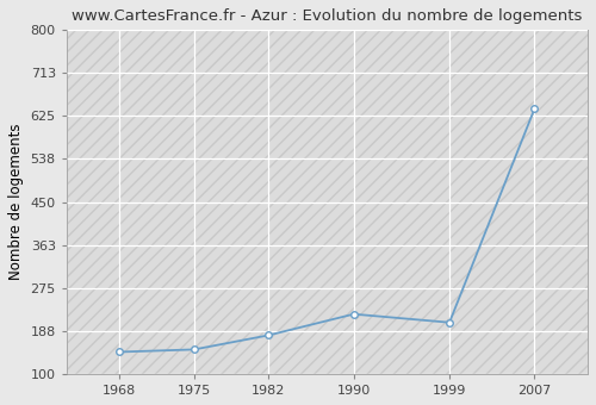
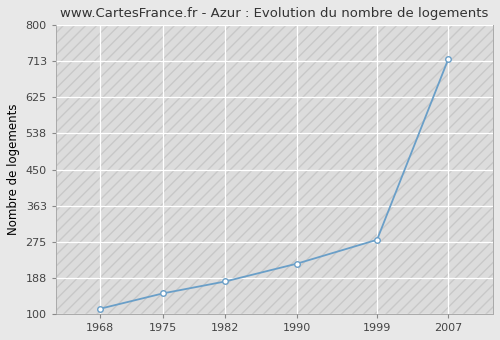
1968: 145 -> 113
1999: 205 -> 280
2007: 640 -> 719
